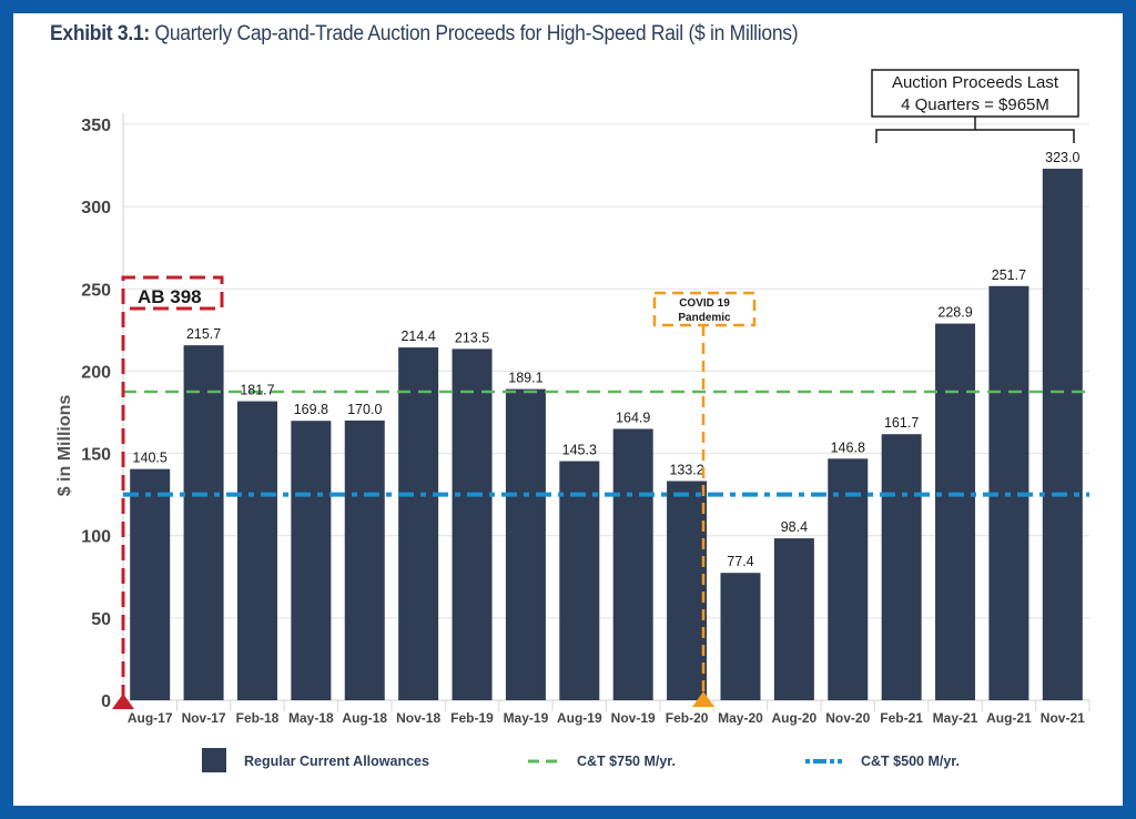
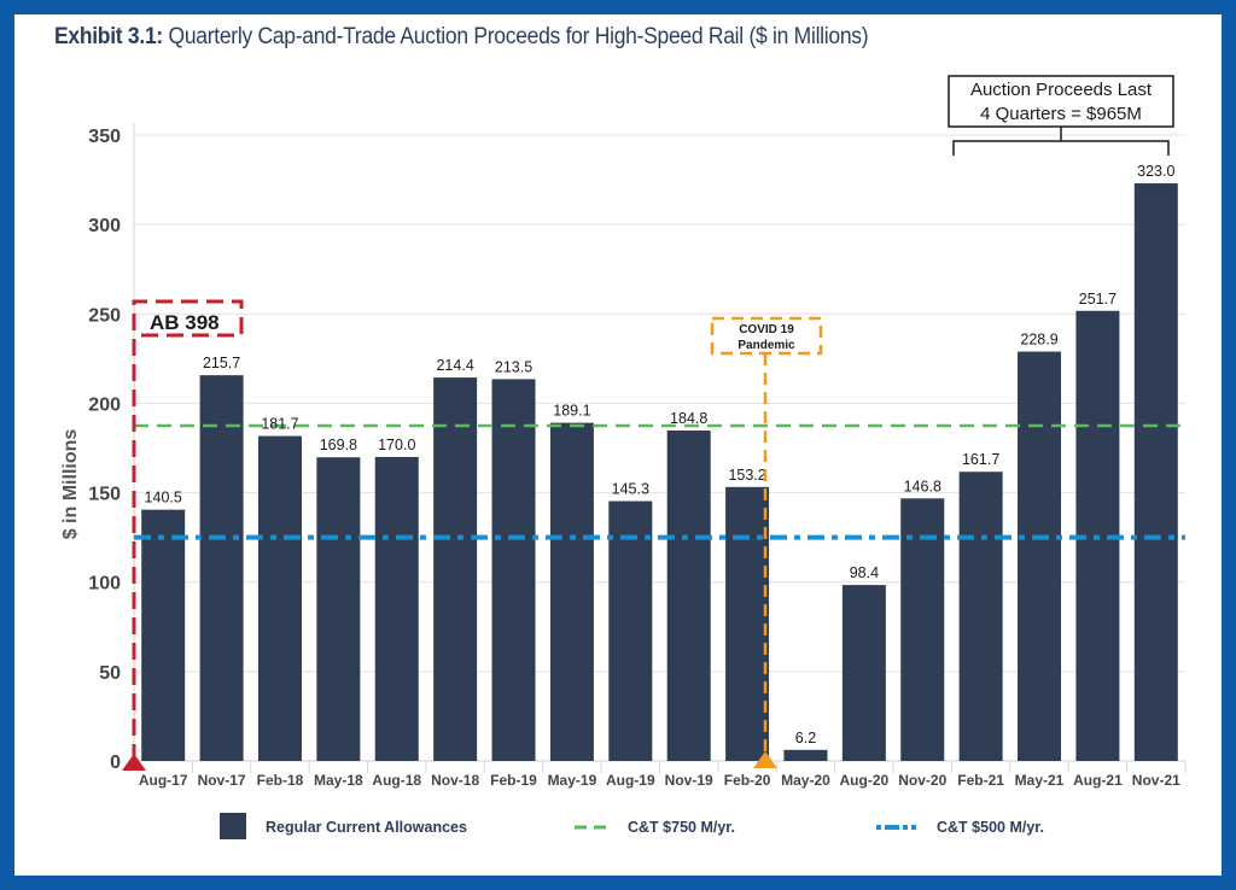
Nov-19: 164.9 -> 184.8
Feb-20: 133.2 -> 153.2
May-20: 77.4 -> 6.2
